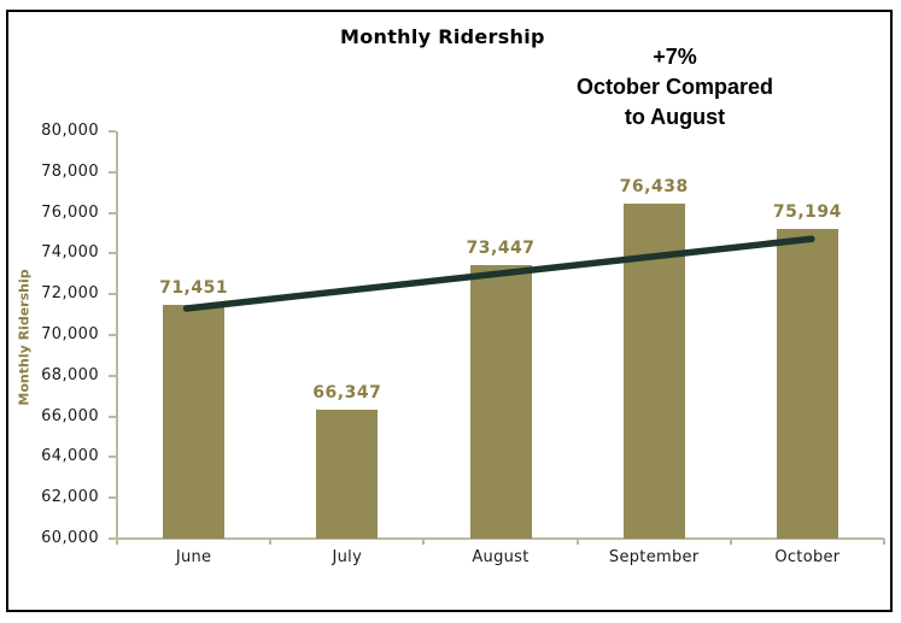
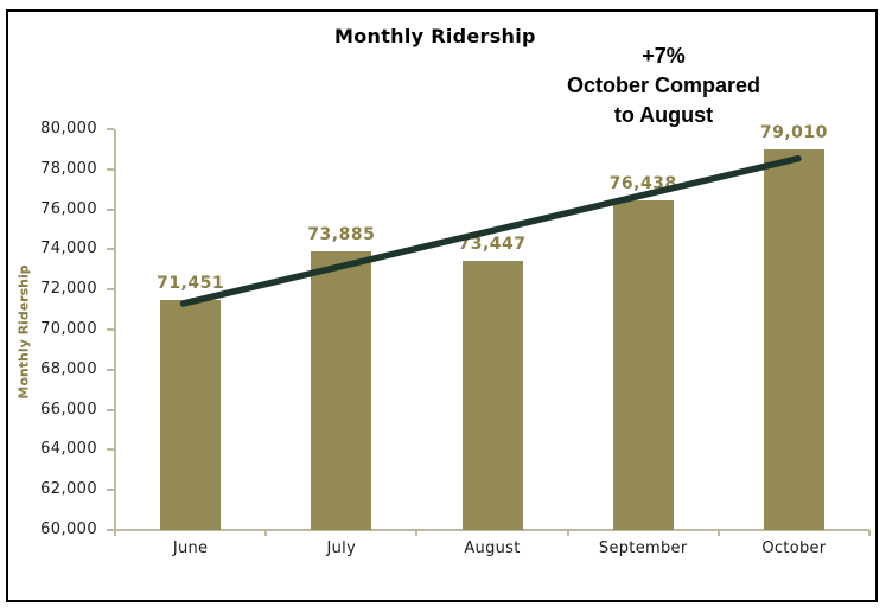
July: 66,347 -> 73,885
October: 75,194 -> 79,010
